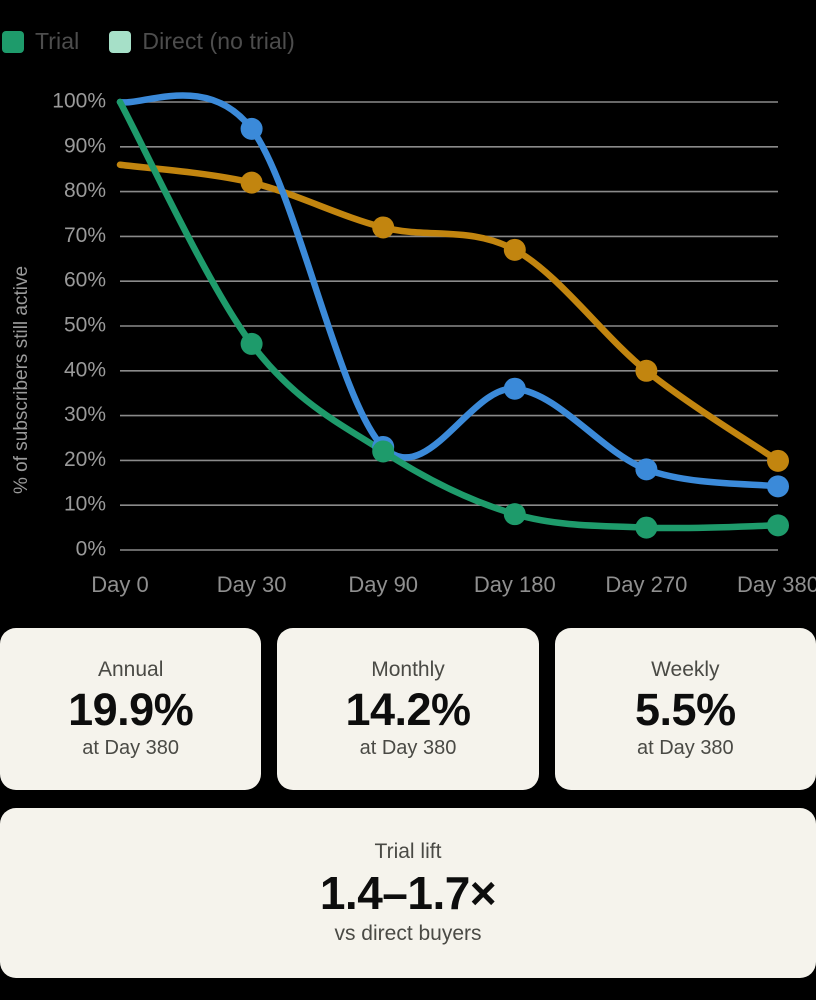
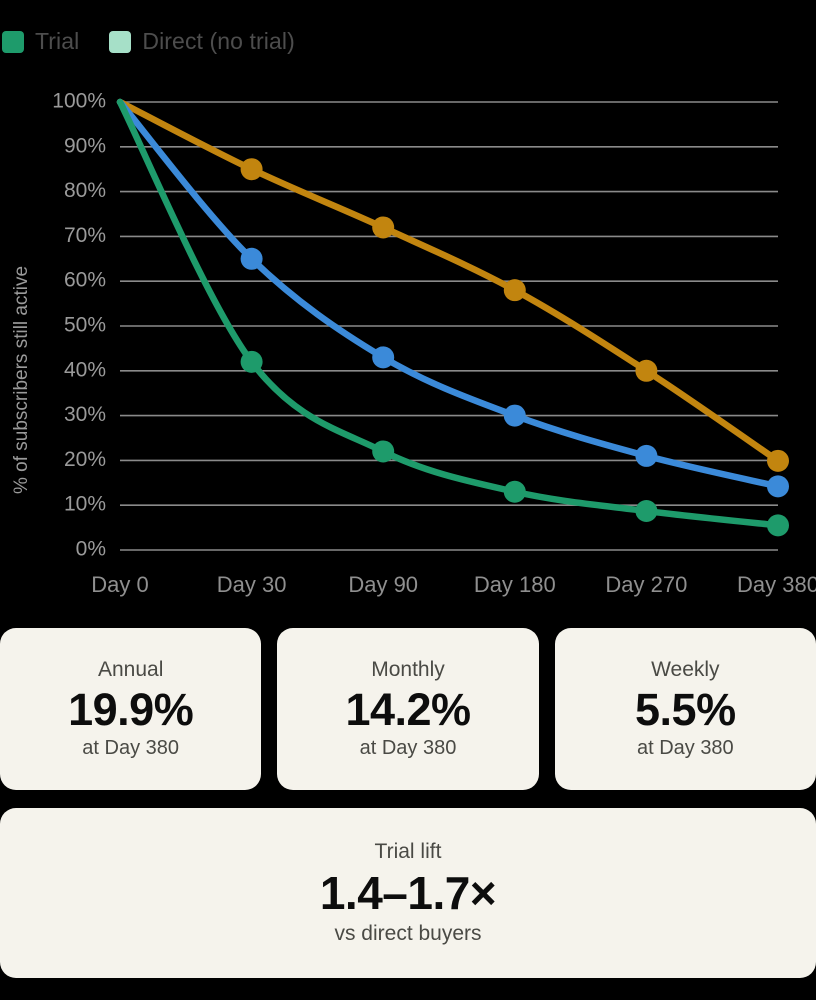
Annual/Day 0: 86% -> 100%
Annual/Day 30: 82% -> 85%
Monthly/Day 30: 94% -> 65%
Weekly/Day 30: 46% -> 42%
Monthly/Day 90: 23% -> 43%
Annual/Day 180: 67% -> 58%
Monthly/Day 180: 36% -> 30%
Weekly/Day 180: 8% -> 13%
Monthly/Day 270: 18% -> 21%
Weekly/Day 270: 5% -> 9%
